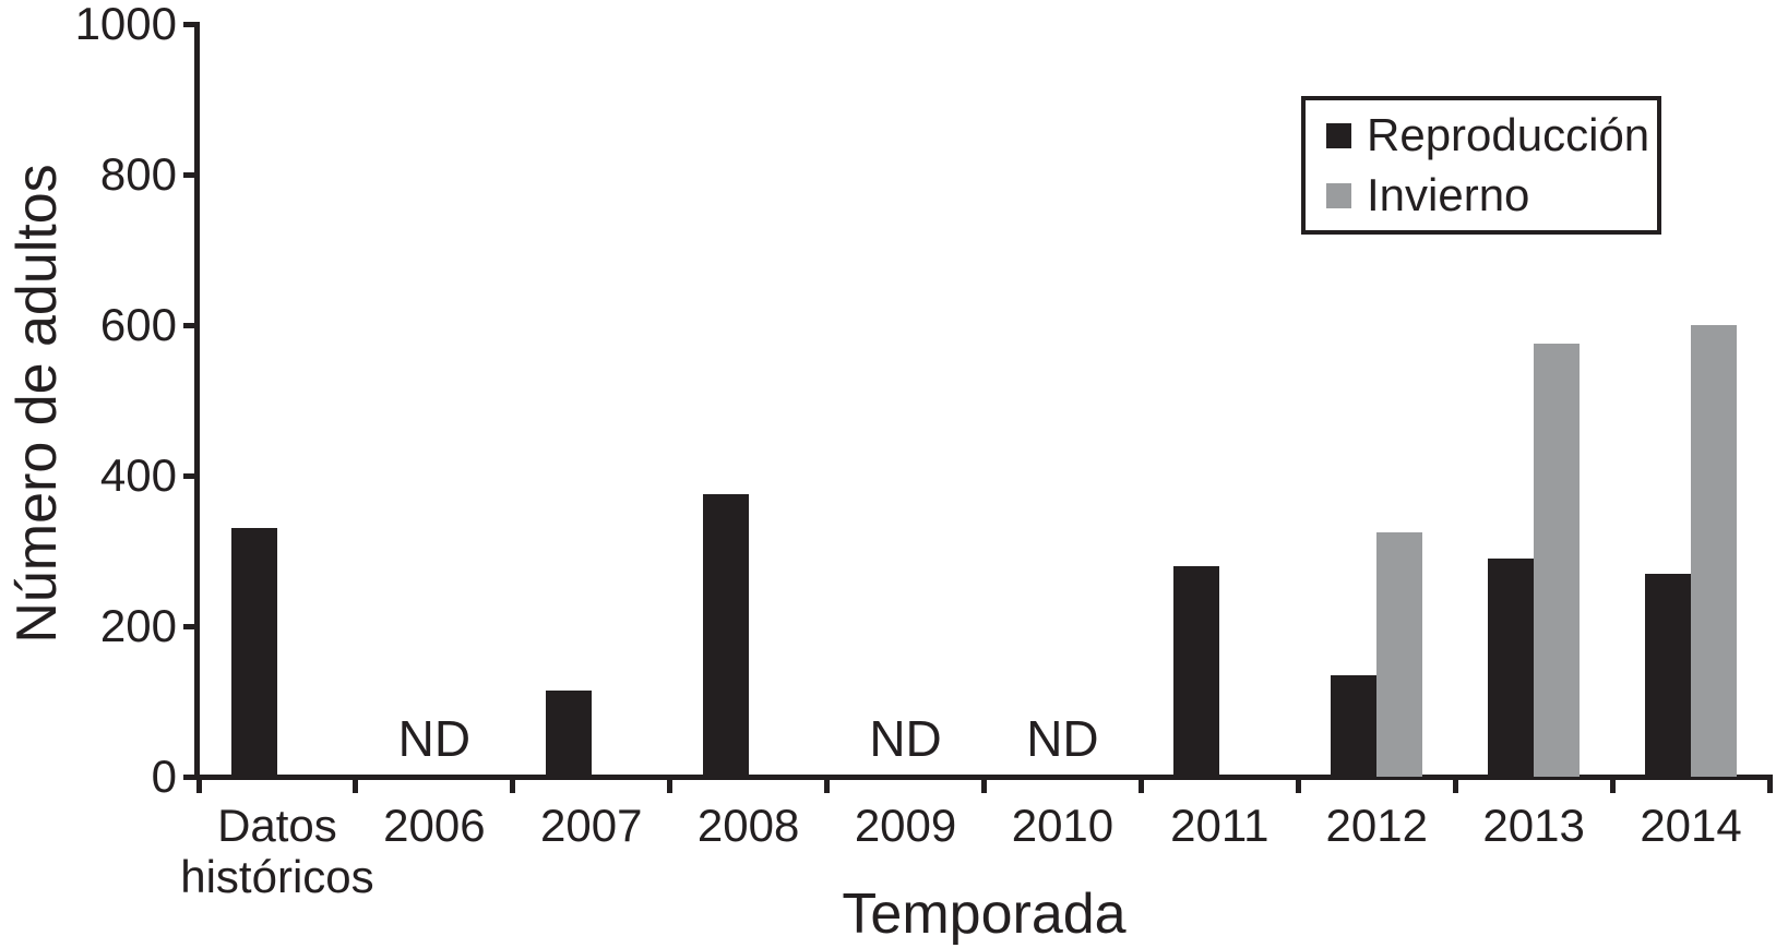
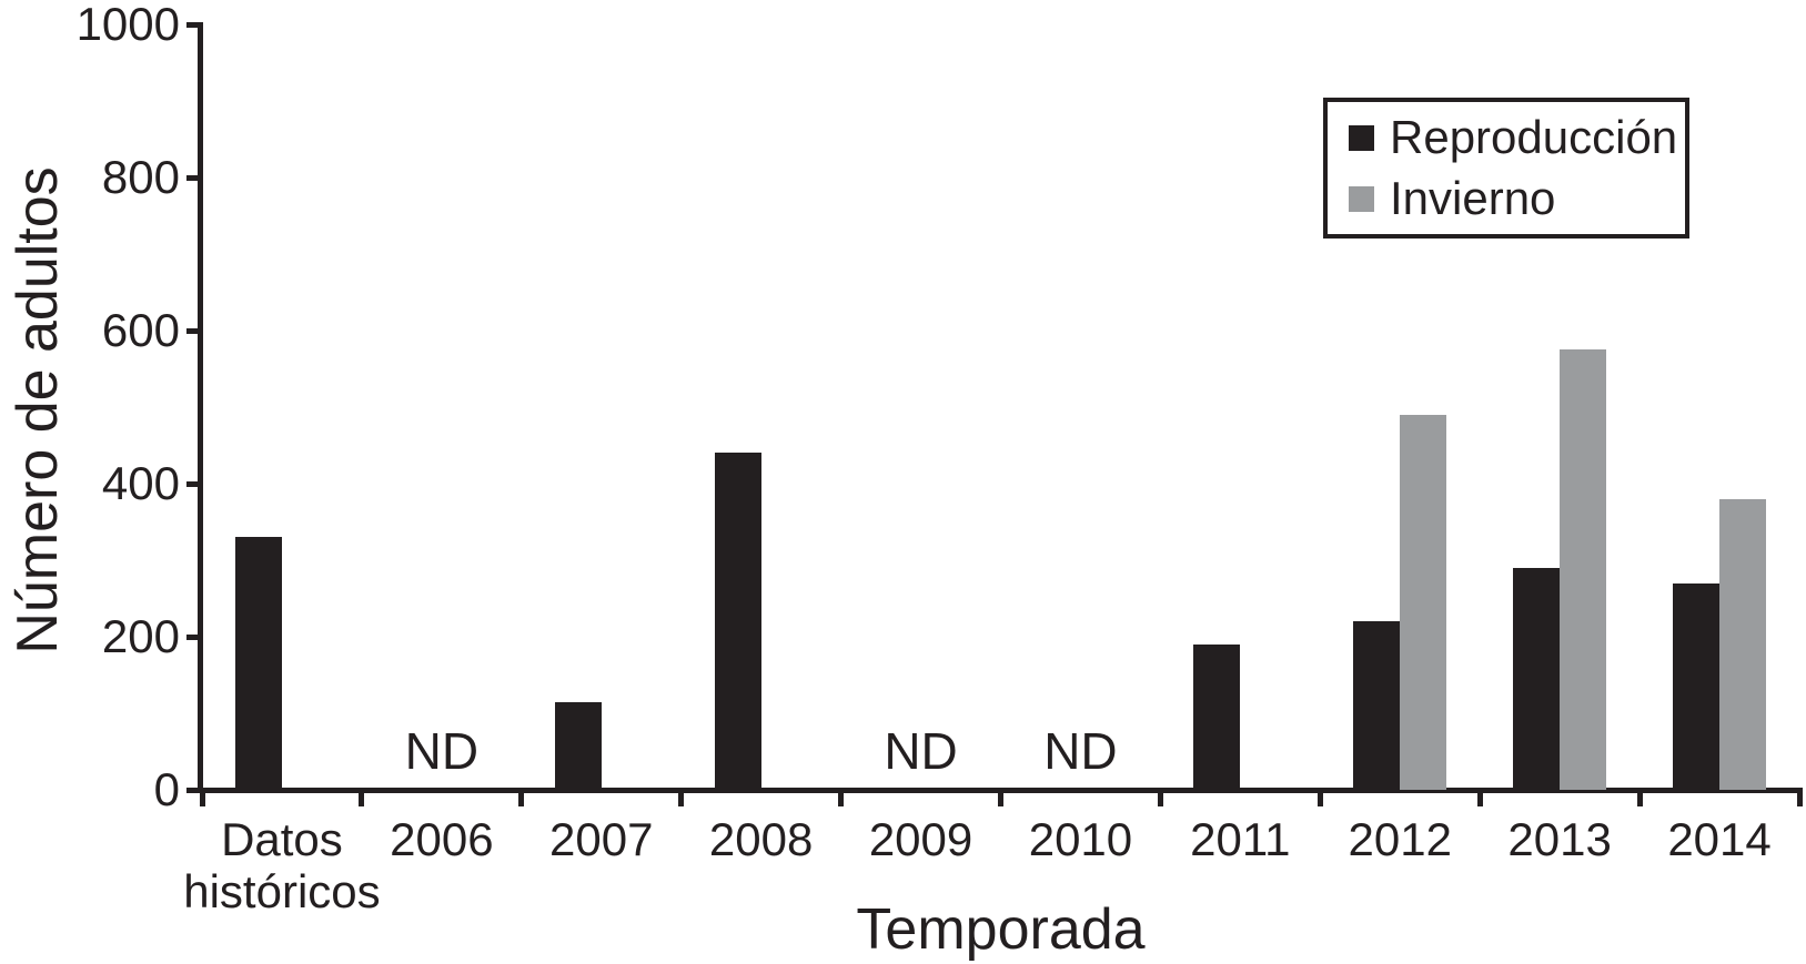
Reproducción/2008: 380 -> 440
Reproducción/2011: 280 -> 190
Reproducción/2012: 140 -> 220
Invierno/2012: 320 -> 490
Invierno/2014: 600 -> 380
